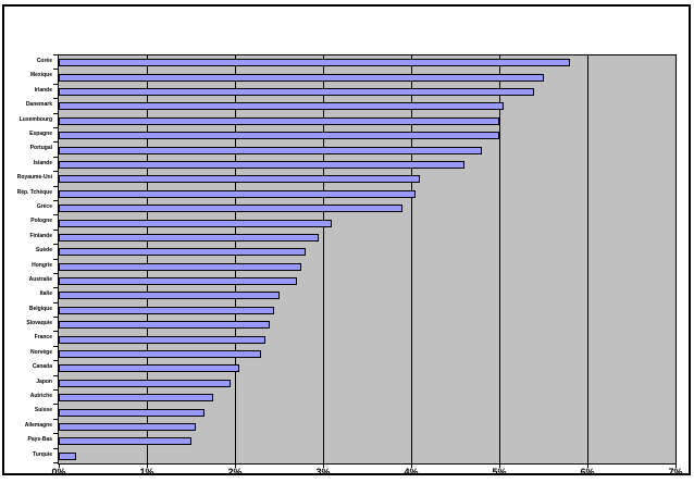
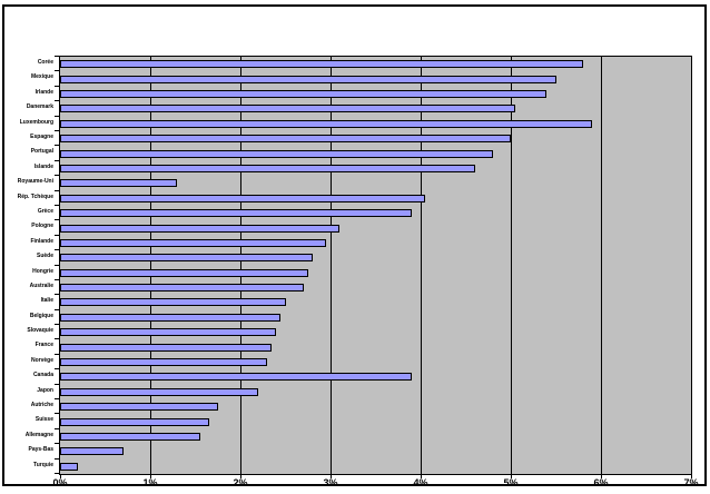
Luxembourg: 5.0% -> 5.9%
Royaume-Uni: 4.1% -> 1.3%
Canada: 2.0% -> 3.9%
Japon: 1.9% -> 2.2%
Pays-Bas: 1.5% -> 0.7%
